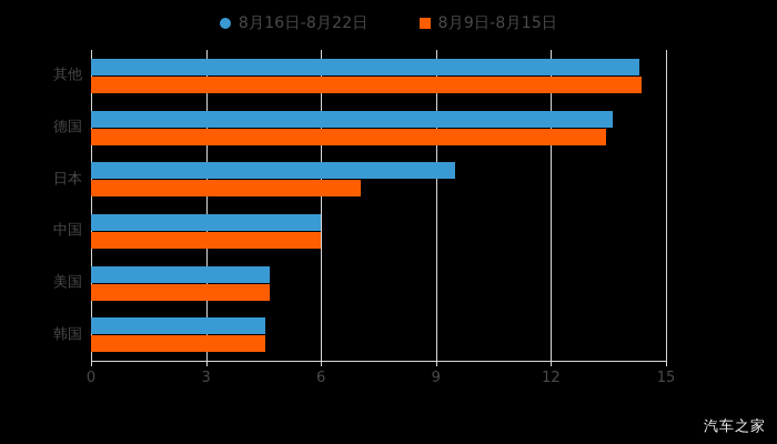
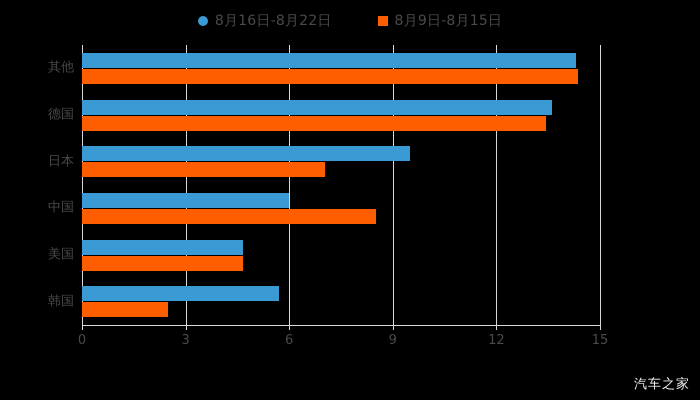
8月9日-8月15日/中国: 6.0 -> 8.5
8月16日-8月22日/韩国: 4.5 -> 5.7
8月9日-8月15日/韩国: 4.5 -> 2.5
